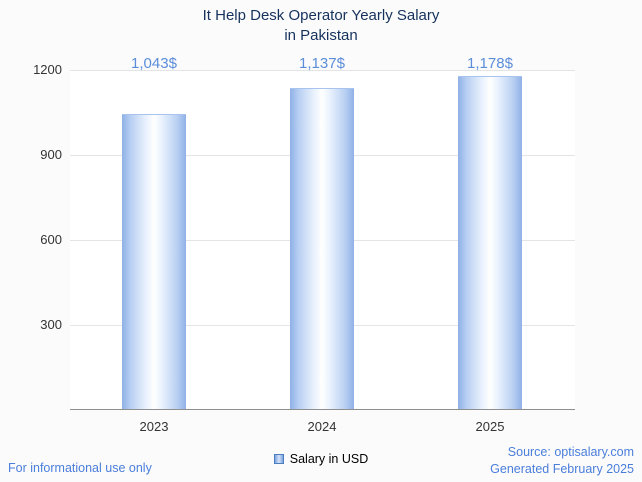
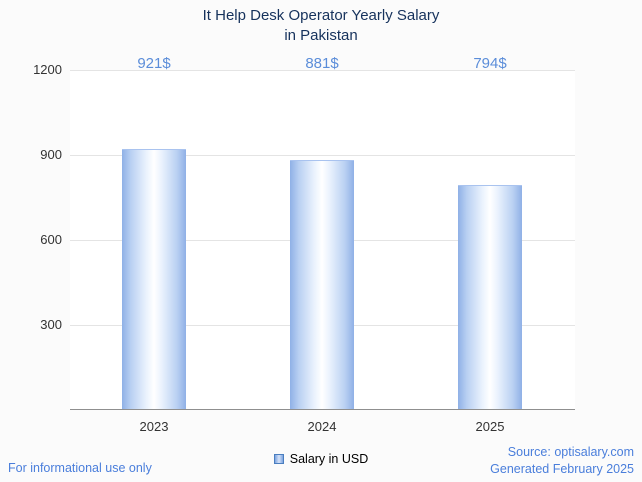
2023: 1,043 -> 921
2024: 1,137 -> 881
2025: 1,178 -> 794
